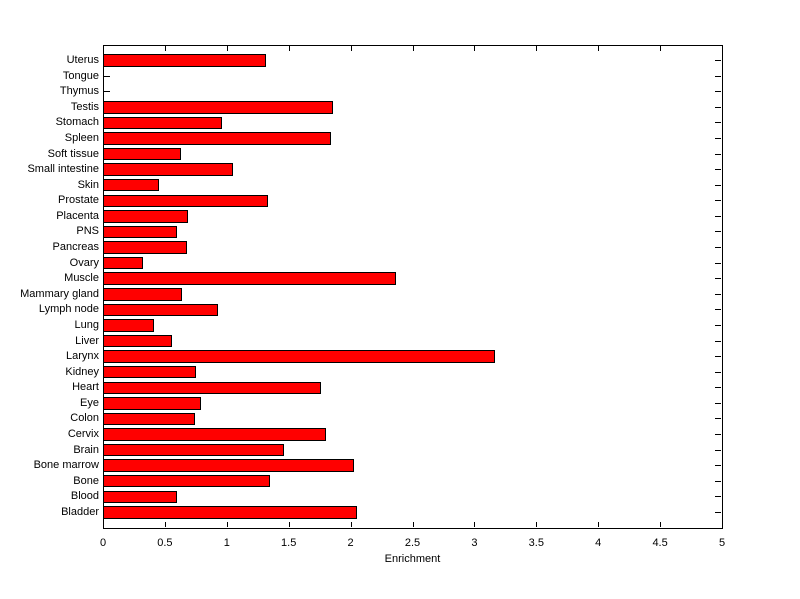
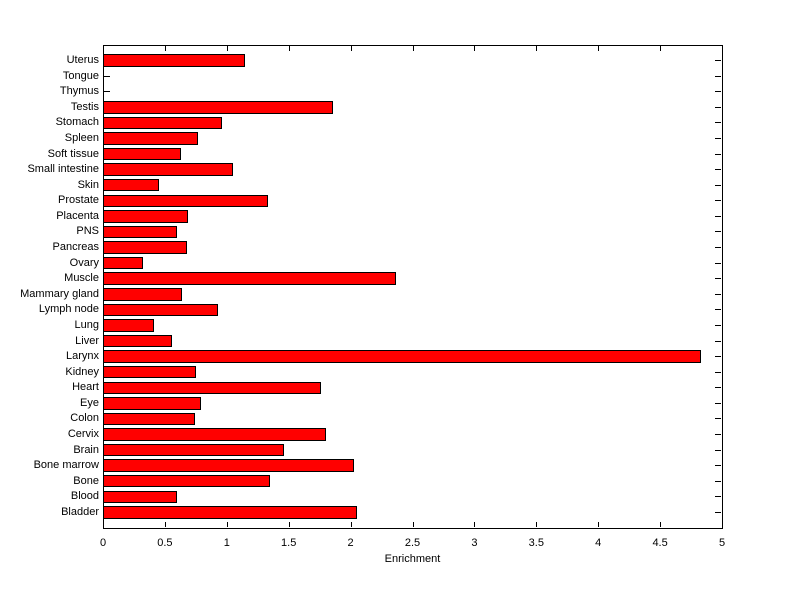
Uterus: 1.32 -> 1.15
Spleen: 1.84 -> 0.77
Larynx: 3.17 -> 4.83
